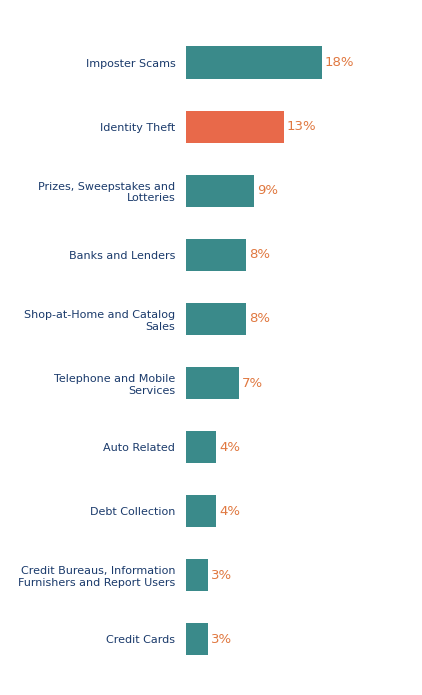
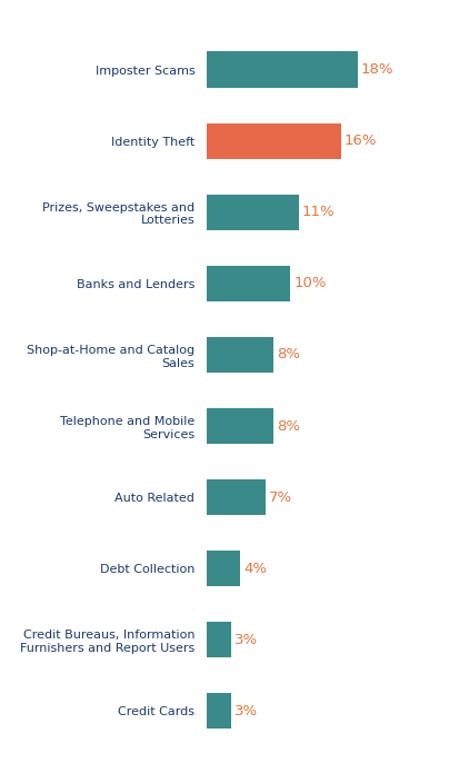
Identity Theft: 13% -> 16%
Prizes, Sweepstakes and Lotteries: 9% -> 11%
Banks and Lenders: 8% -> 10%
Telephone and Mobile Services: 7% -> 8%
Auto Related: 4% -> 7%
